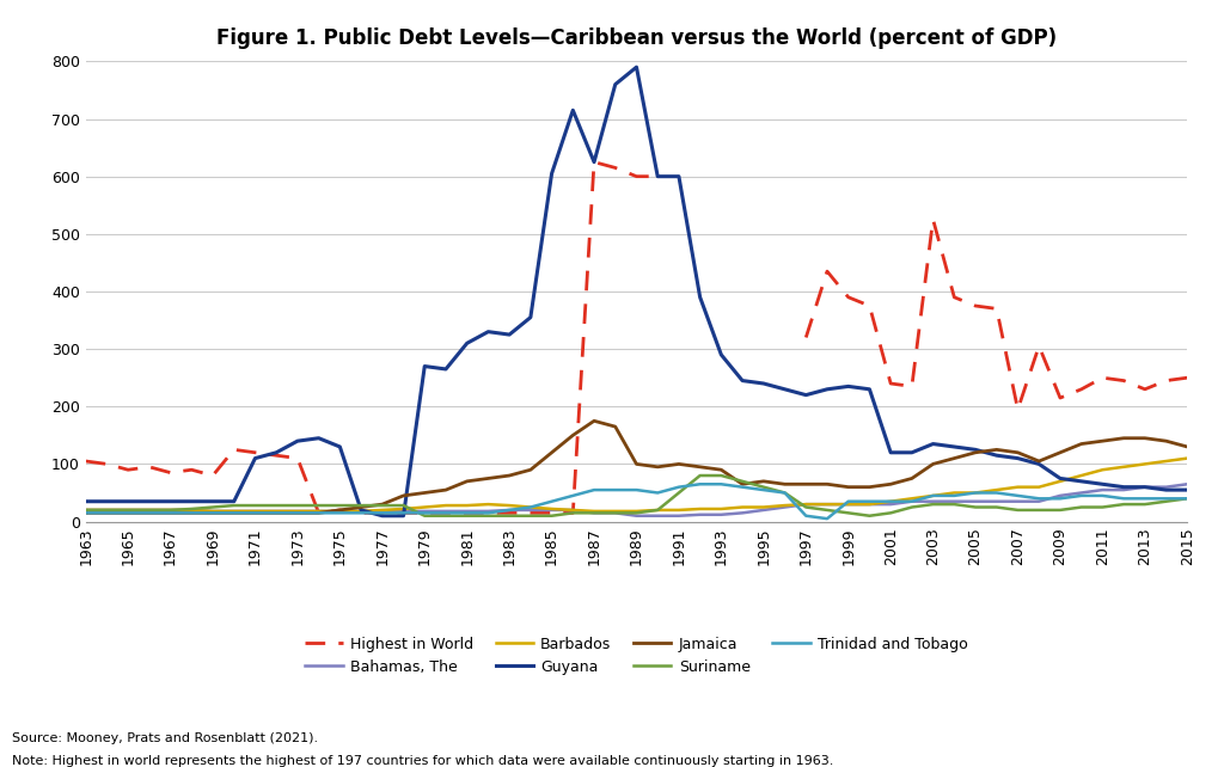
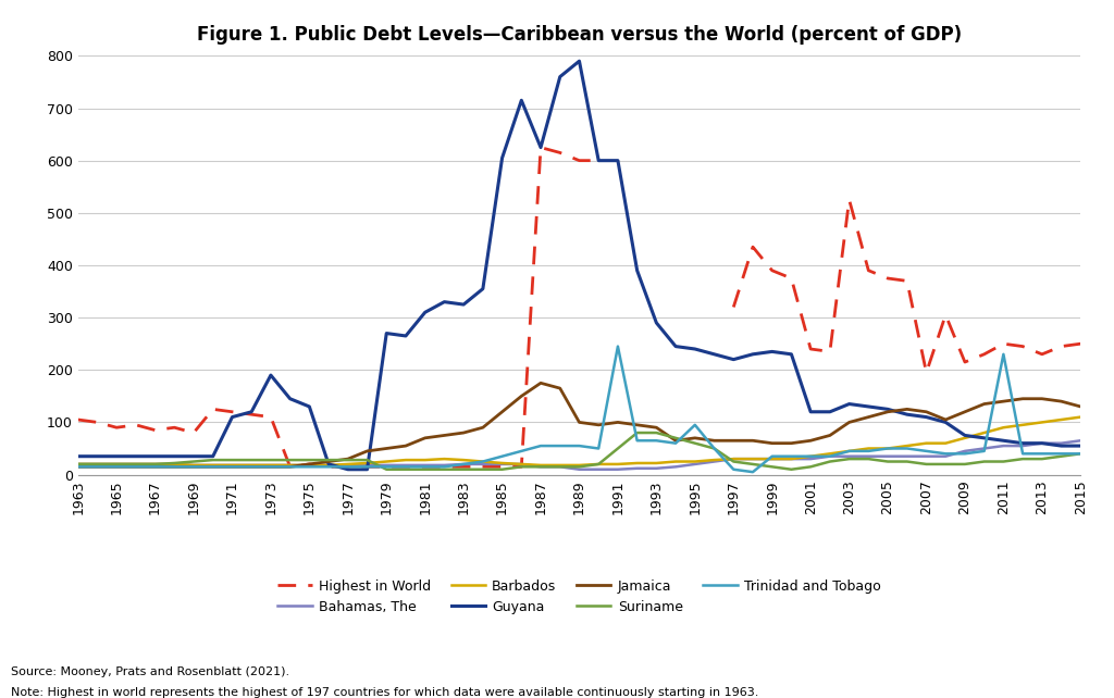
Guyana/1973: 140 -> 190
Trinidad and Tobago/1991: 60 -> 245
Trinidad and Tobago/1995: 55 -> 95
Trinidad and Tobago/2011: 45 -> 230
